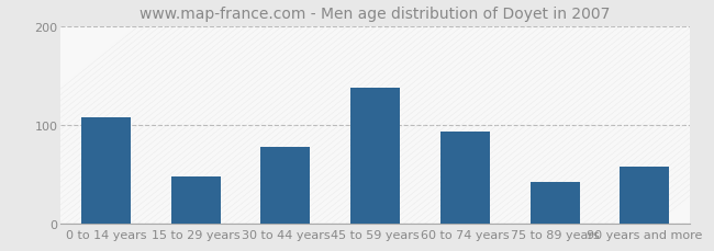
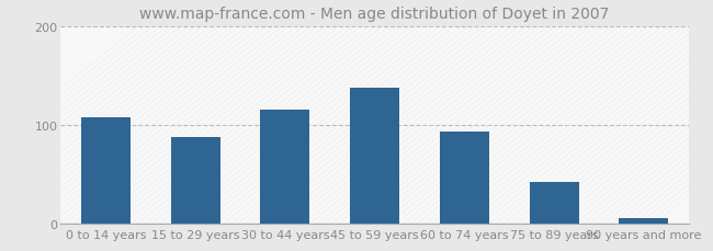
15 to 29 years: 48 -> 88
30 to 44 years: 78 -> 115
90 years and more: 58 -> 5
